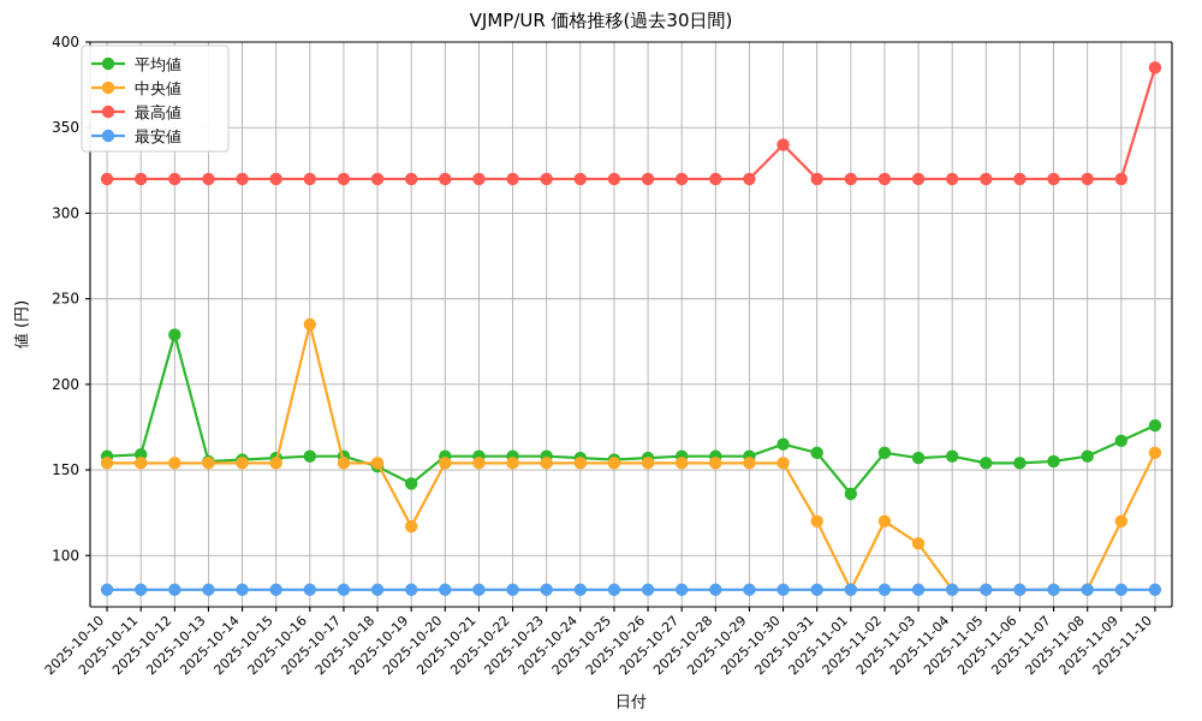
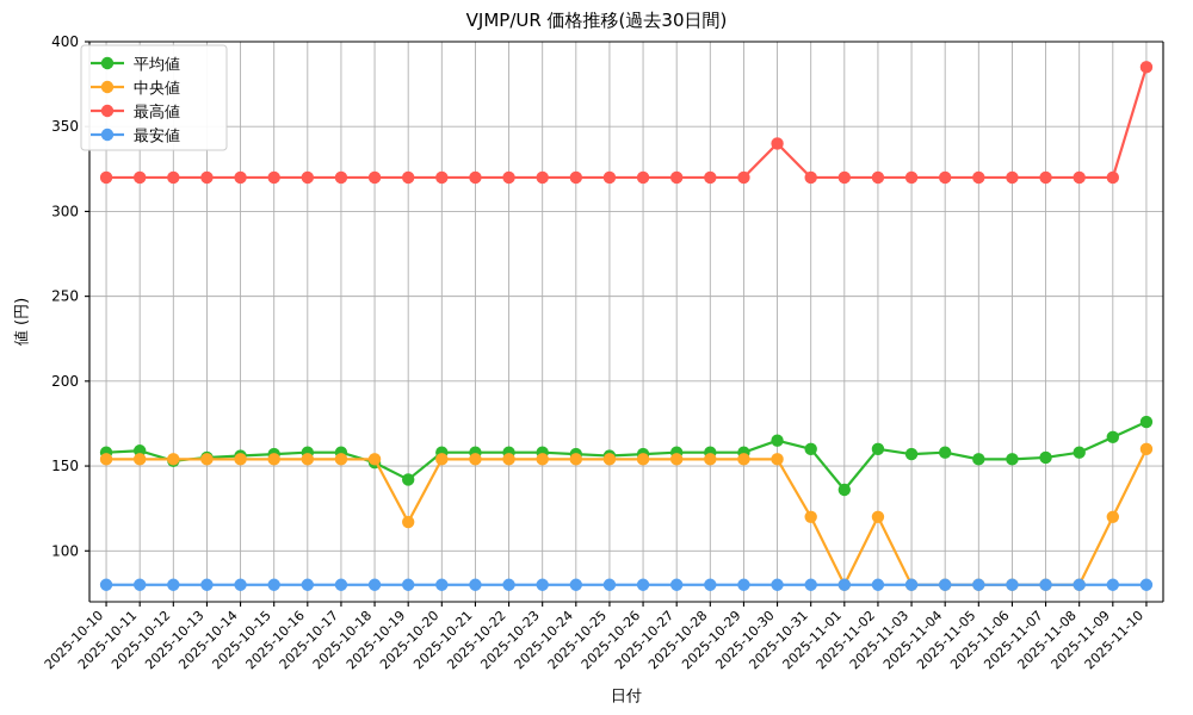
平均値/2025-10-12: 229 -> 153
中央値/2025-10-16: 235 -> 154
中央値/2025-11-03: 107 -> 80
